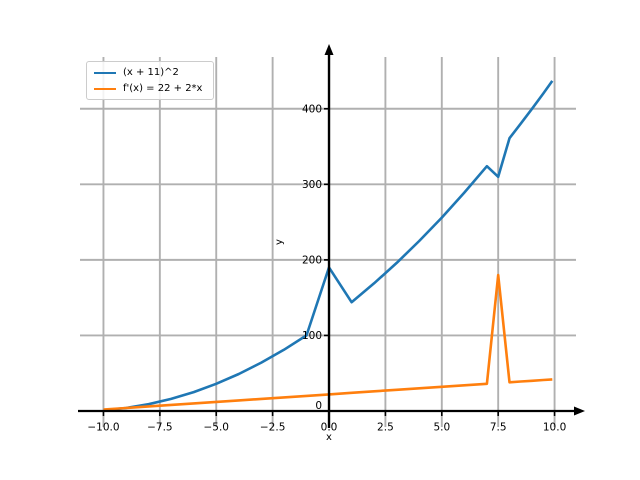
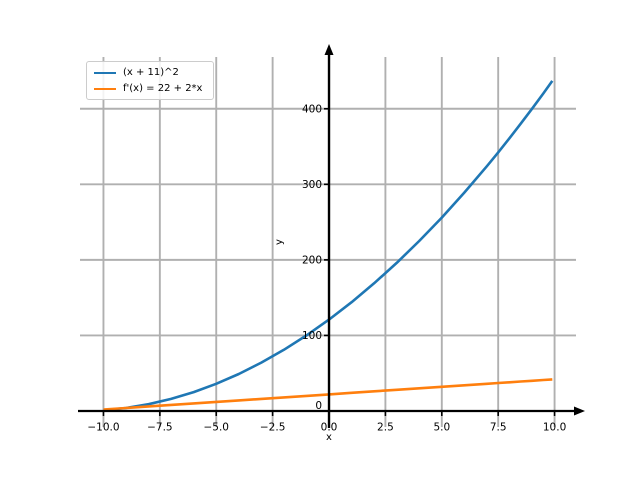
(x + 11)^2/0: 190 -> 120
(x + 11)^2/7.5: 310 -> 340
f'(x) = 22 + 2*x/7.5: 180 -> 40
